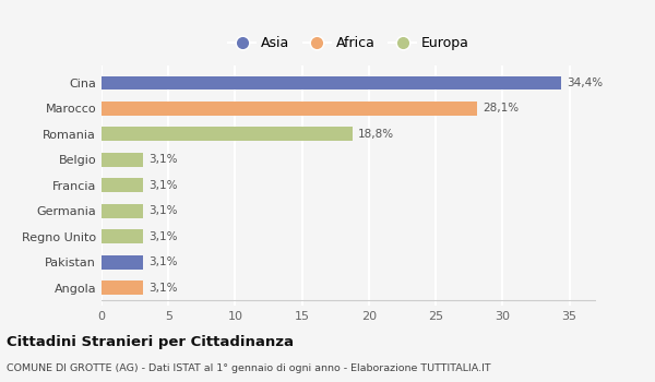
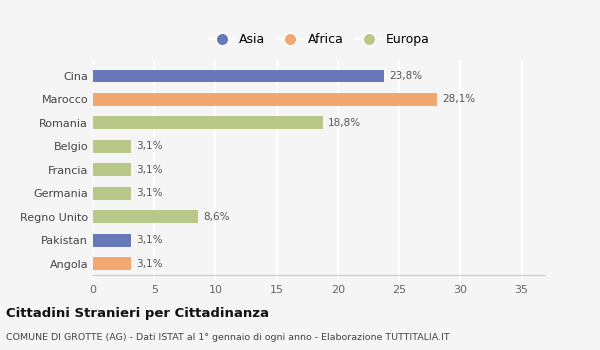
Cina: 34,4% -> 23,8%
Regno Unito: 3,1% -> 8,6%
